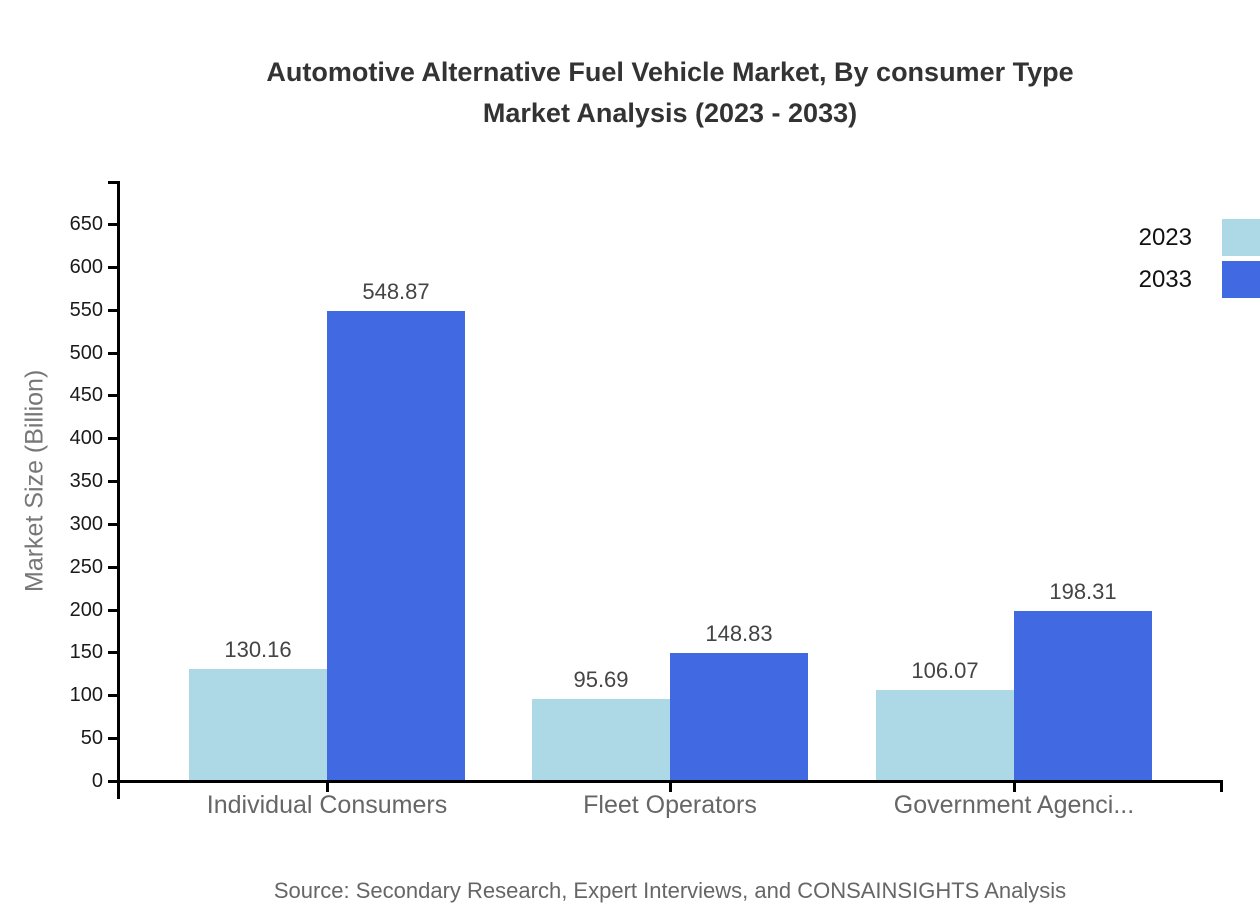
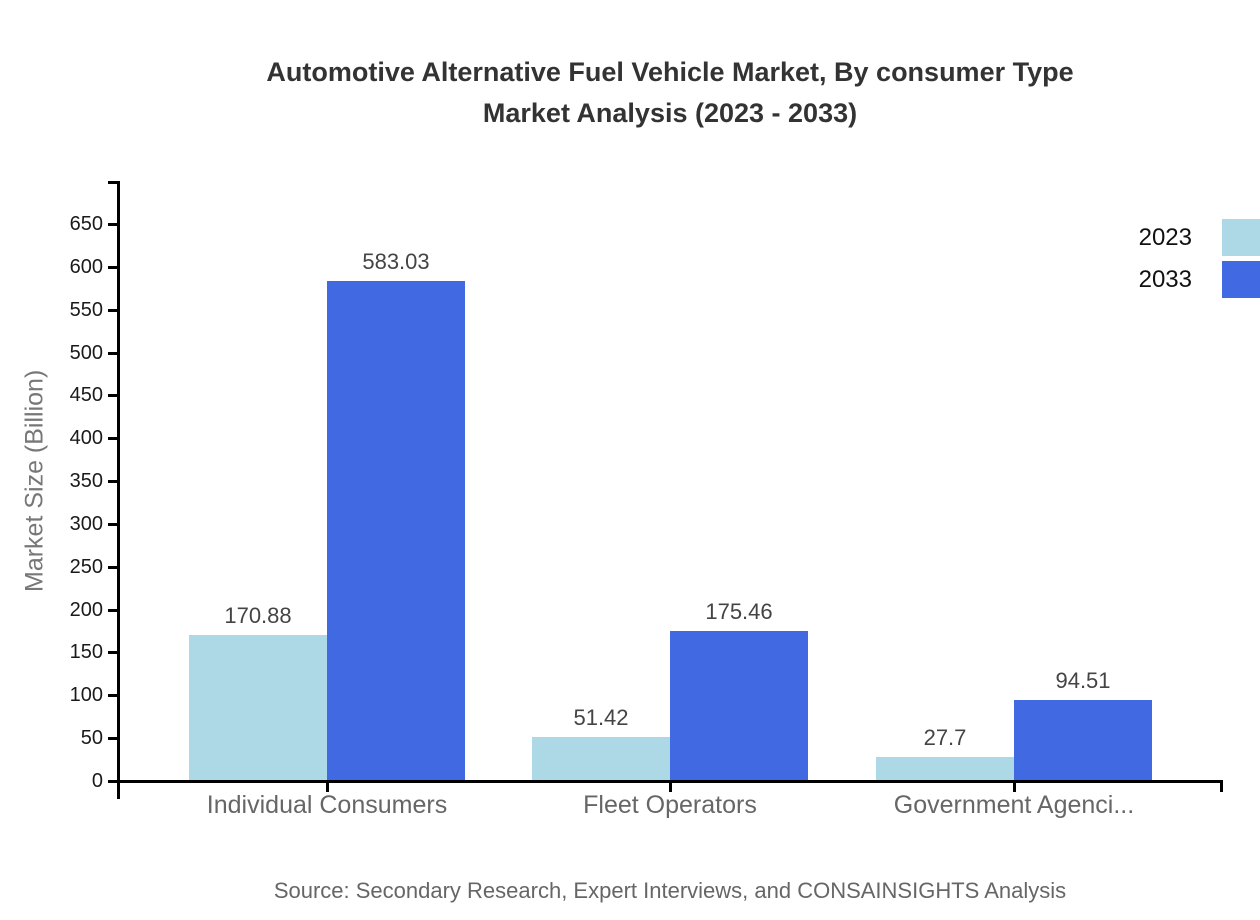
2023/Individual Consumers: 130.16 -> 170.88
2033/Individual Consumers: 548.87 -> 583.03
2023/Fleet Operators: 95.69 -> 51.42
2033/Fleet Operators: 148.83 -> 175.46
2023/Government Agenci...: 106.07 -> 27.7
2033/Government Agenci...: 198.31 -> 94.51
